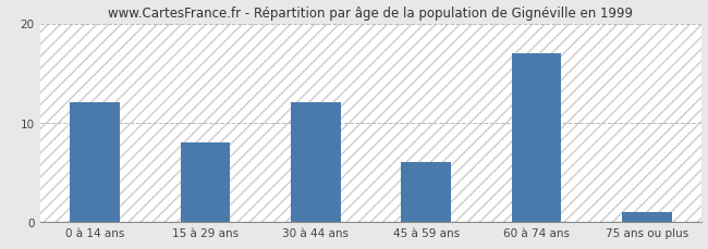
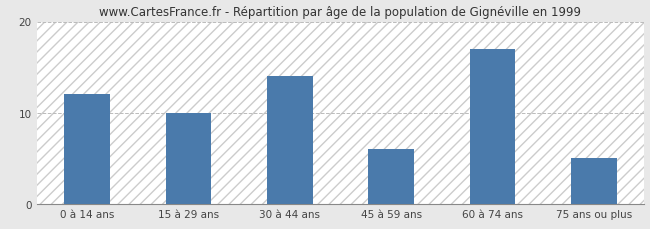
15 à 29 ans: 8 -> 10
30 à 44 ans: 12 -> 14
75 ans ou plus: 1 -> 5
